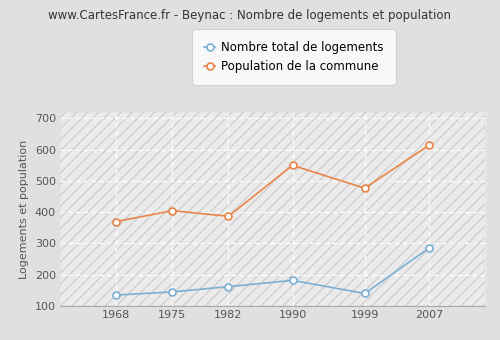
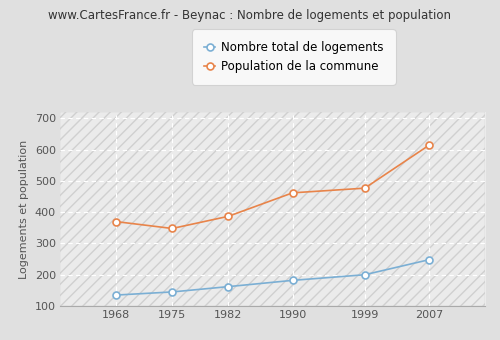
Population de la commune/1975: 405 -> 348
Population de la commune/1990: 550 -> 462
Nombre total de logements/1999: 140 -> 200
Nombre total de logements/2007: 285 -> 248
